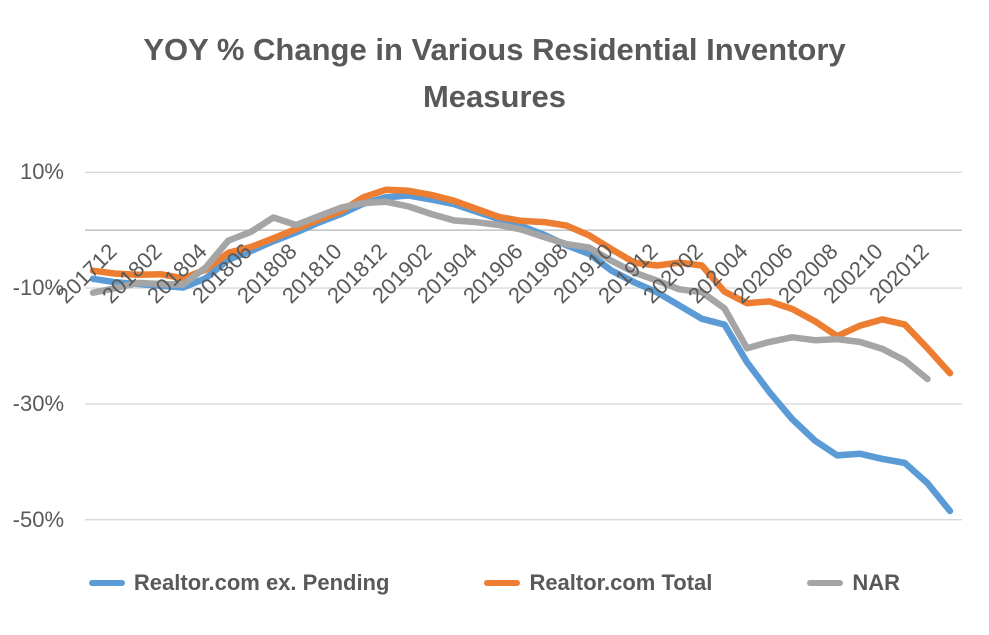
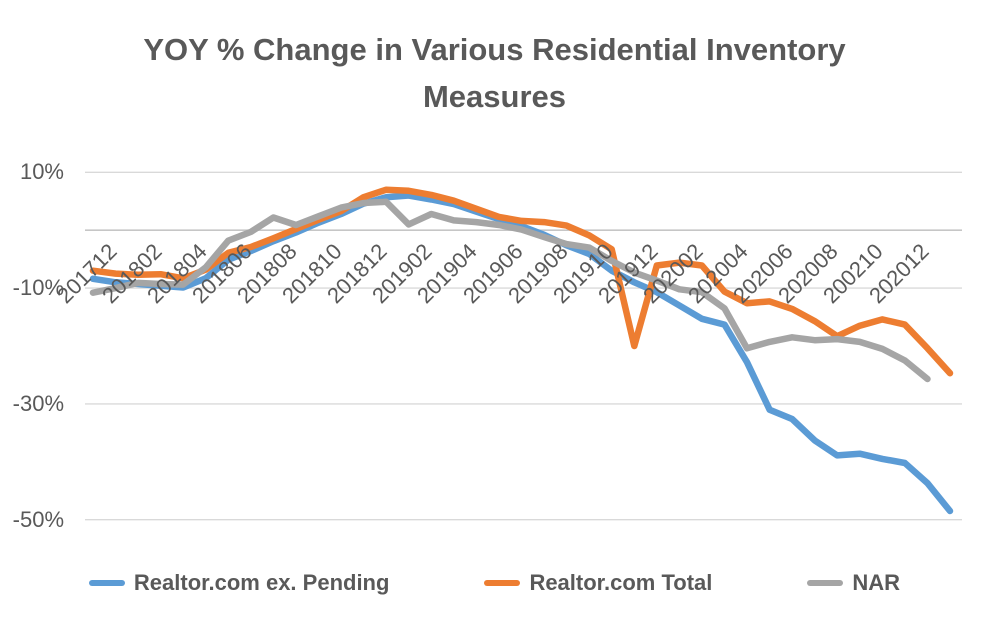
NAR/201902: 4% -> 1%
Realtor.com Total/201912: -6% -> -20%
Realtor.com ex. Pending/202006: -28% -> -31%
